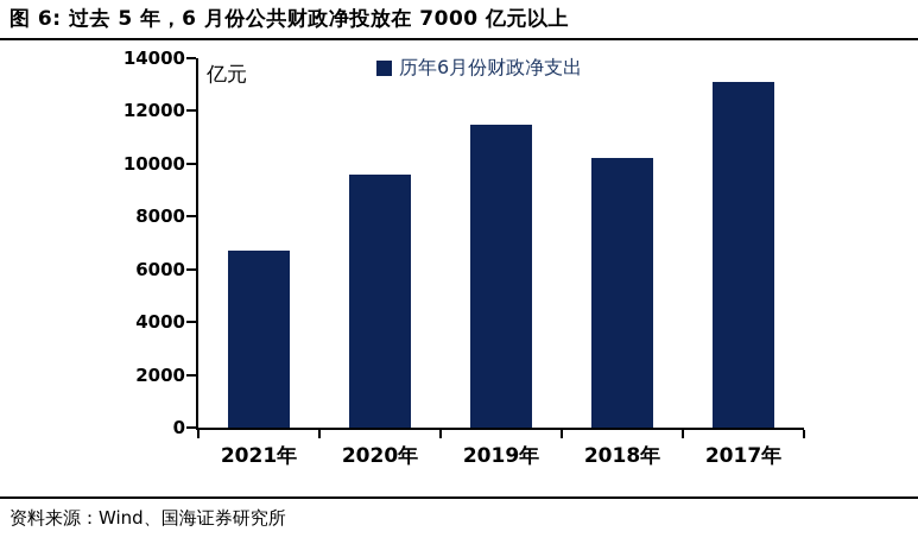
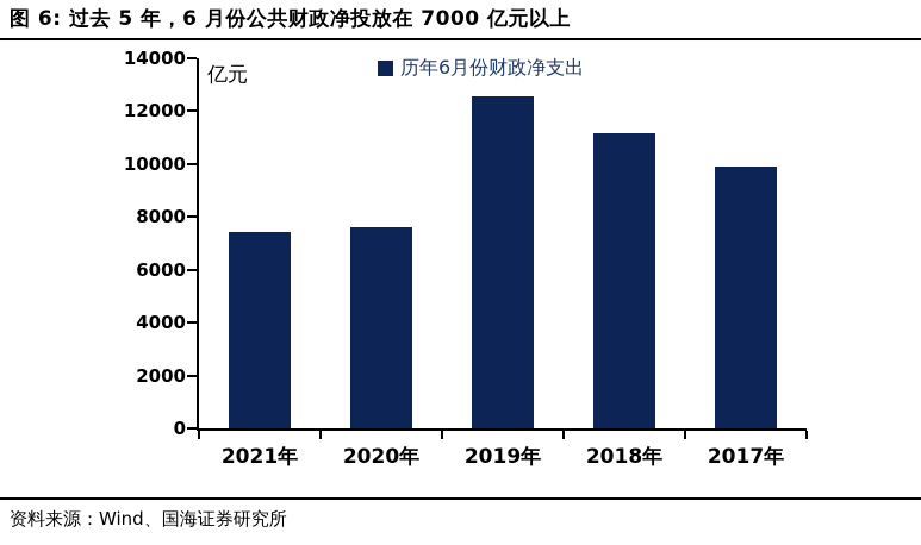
2021年: 6700 -> 7400
2020年: 9600 -> 7600
2019年: 11500 -> 12600
2018年: 10200 -> 11200
2017年: 13100 -> 9900
